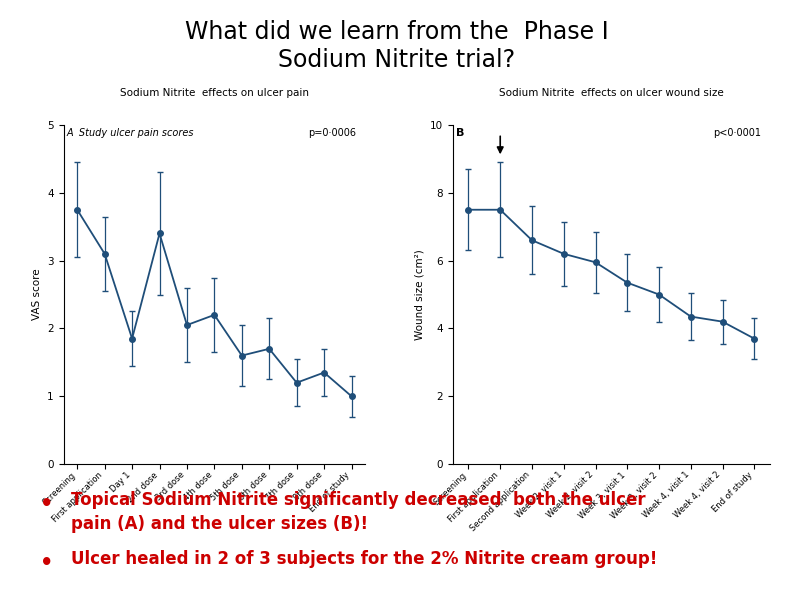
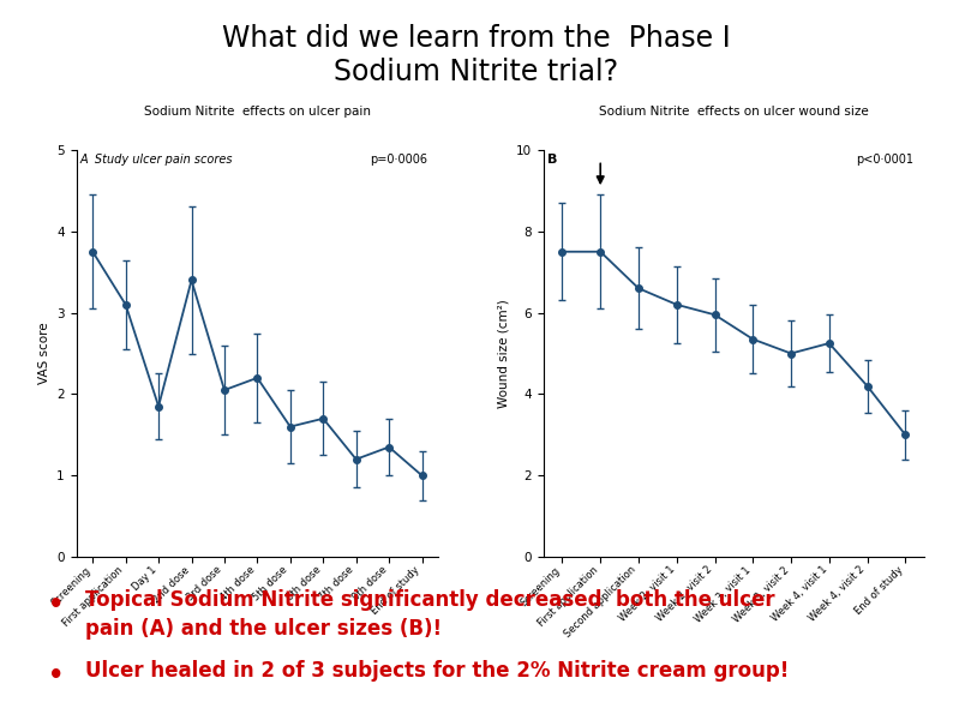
Week 4, visit 1: 4.35 -> 5.25
End of study: 3.70 -> 3.00
